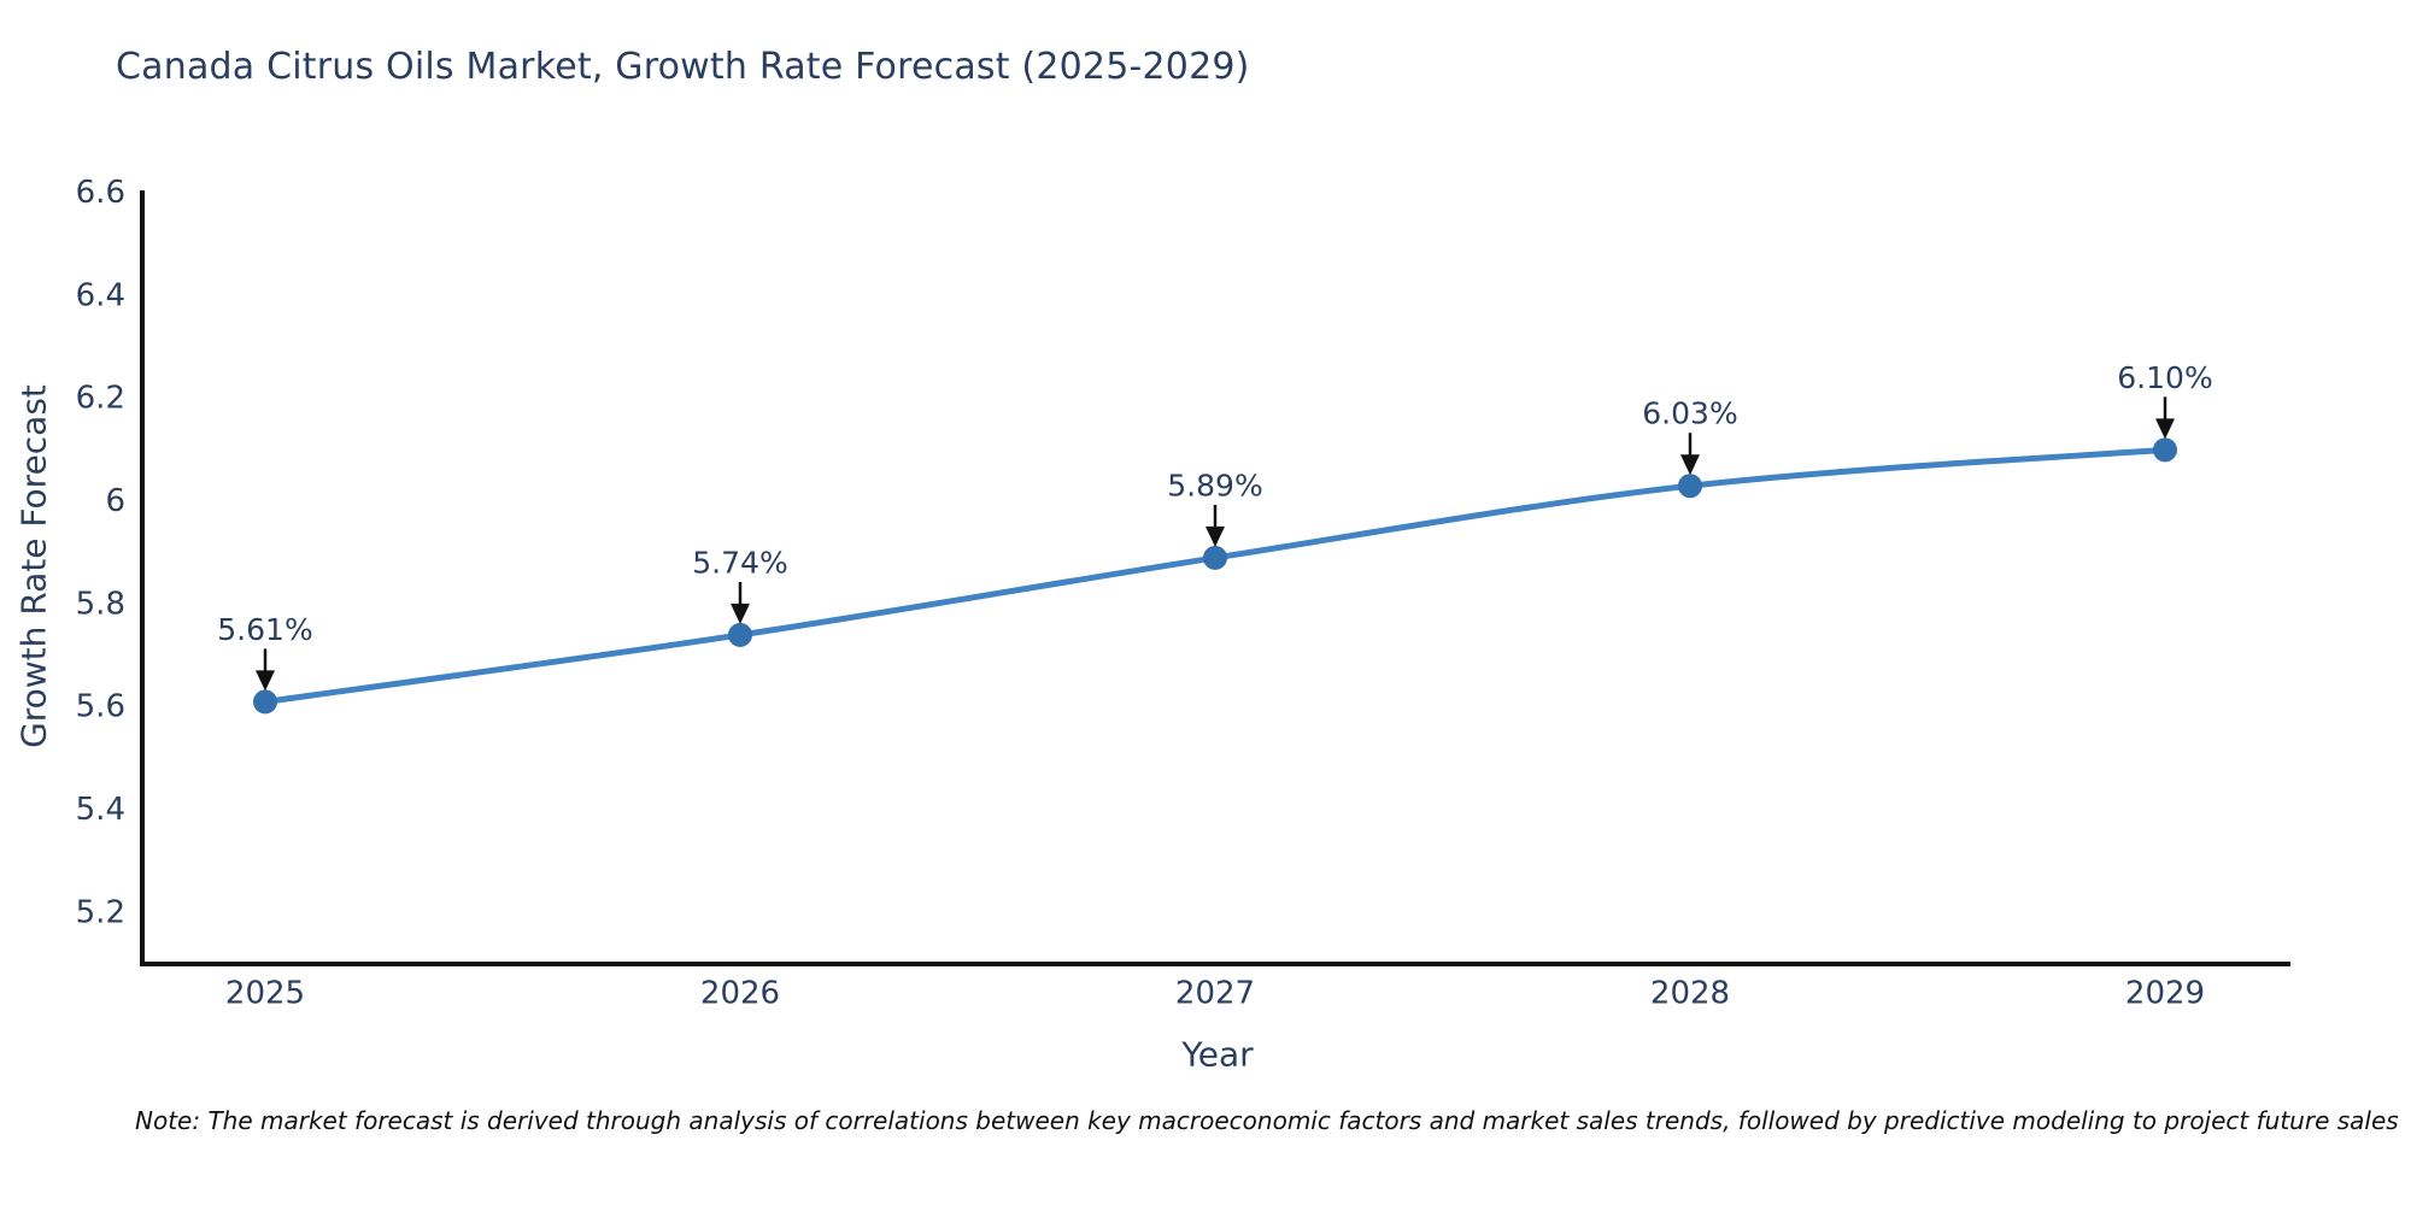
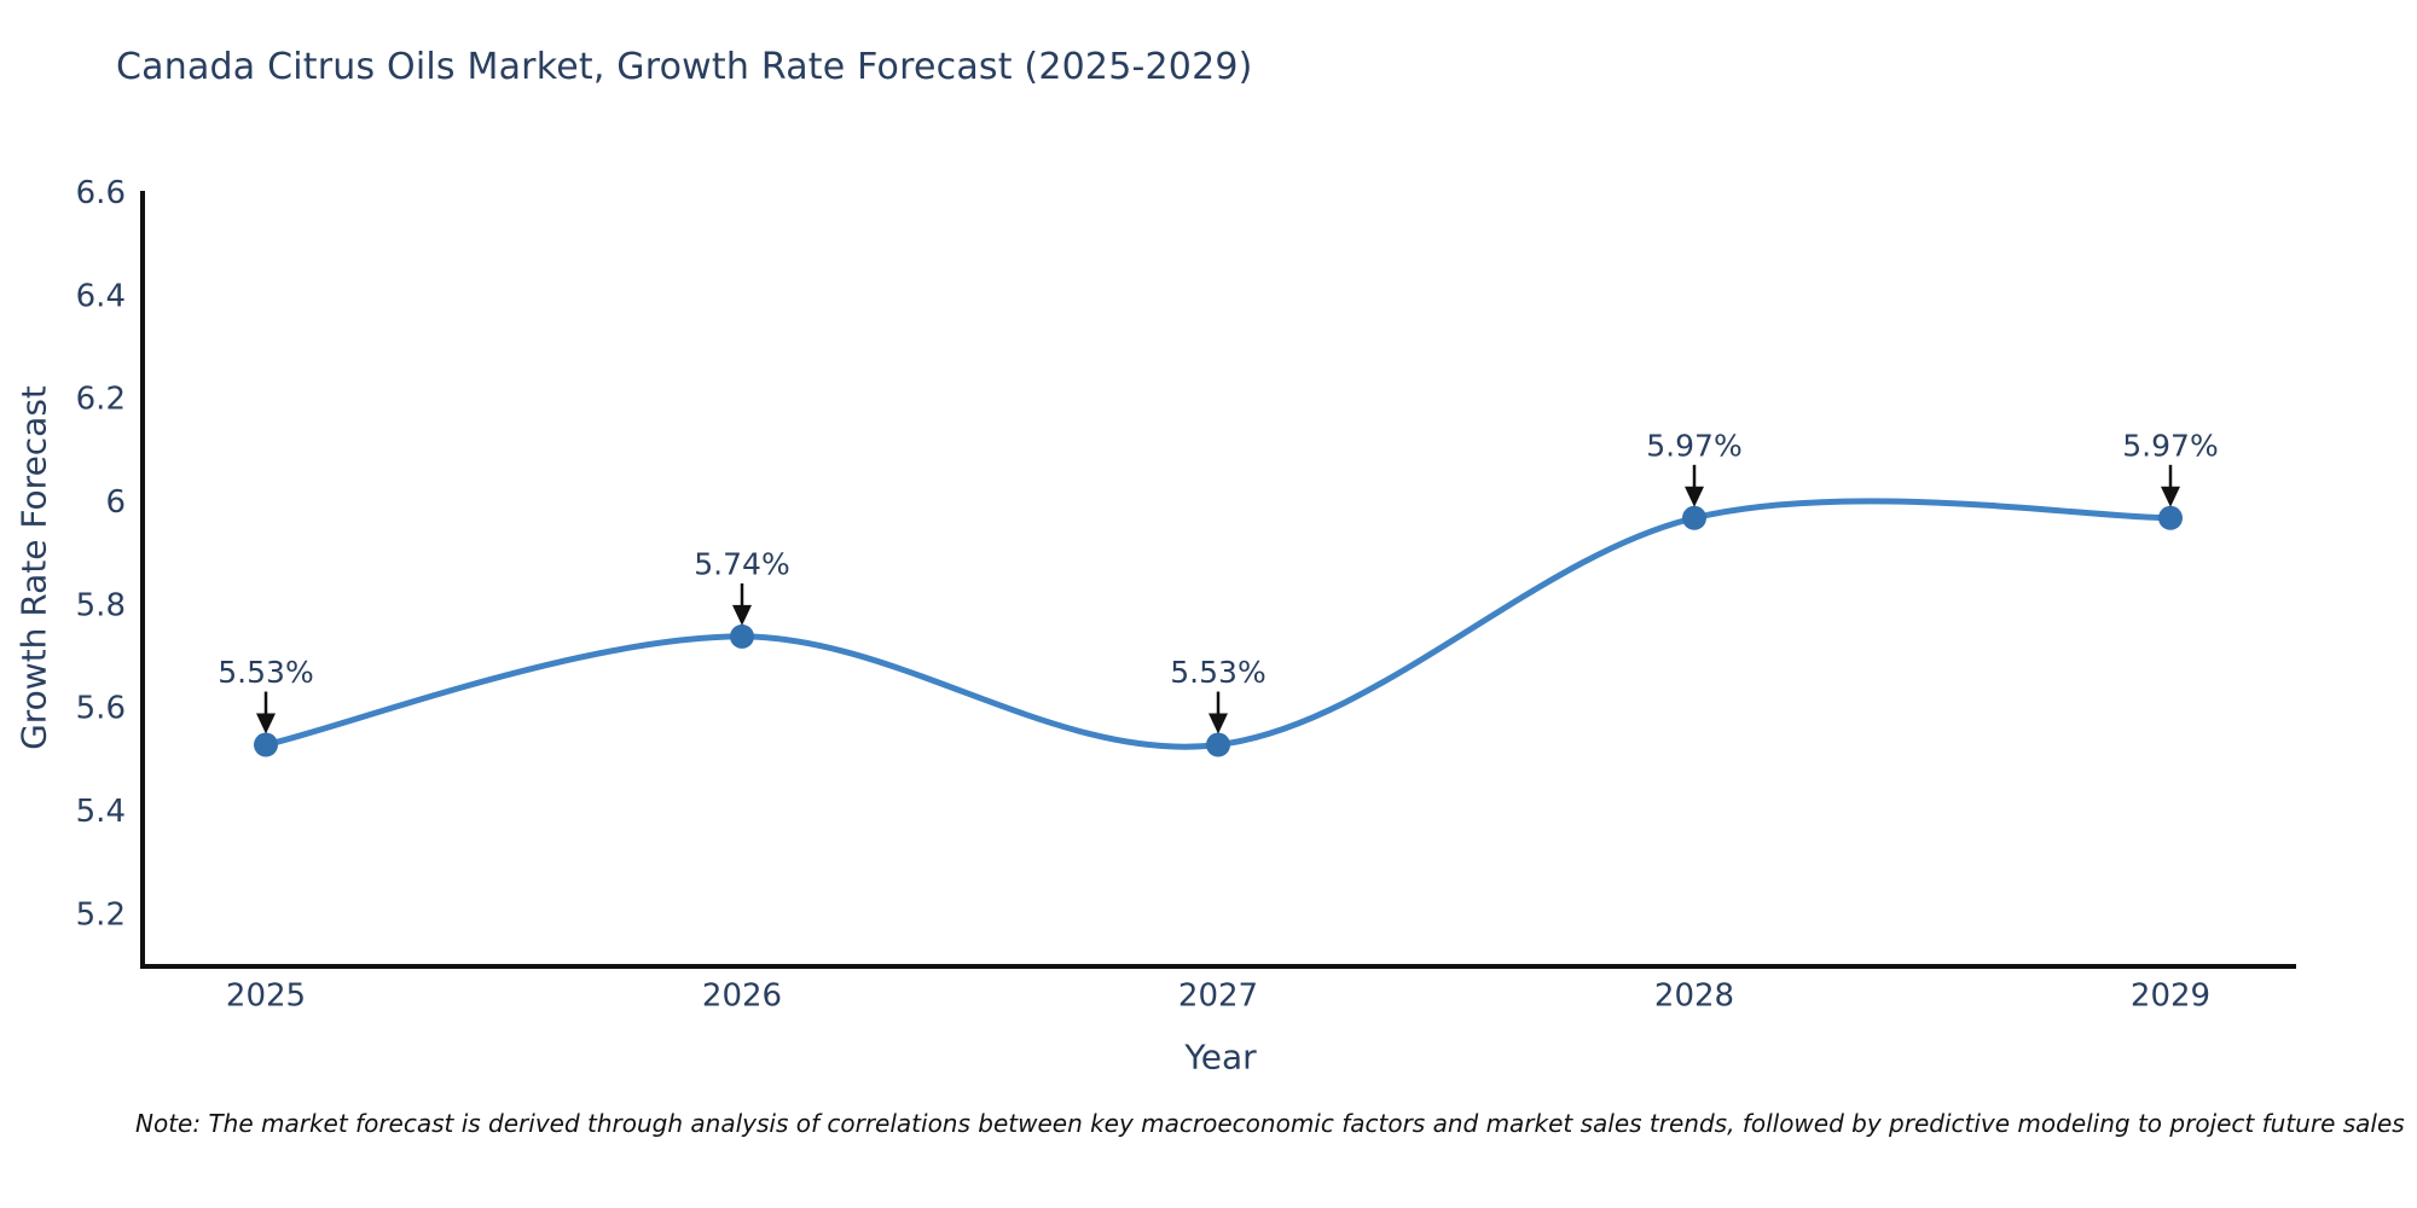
2025: 5.61% -> 5.53%
2027: 5.89% -> 5.53%
2028: 6.03% -> 5.97%
2029: 6.10% -> 5.97%
